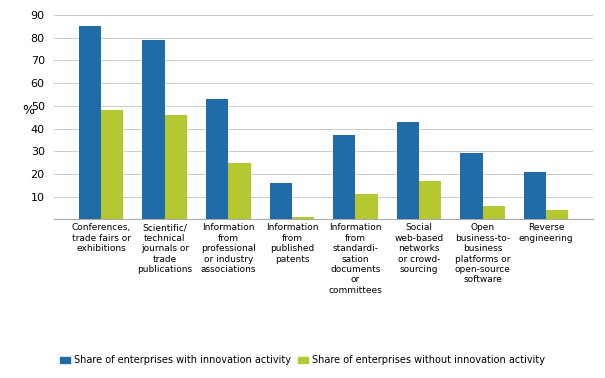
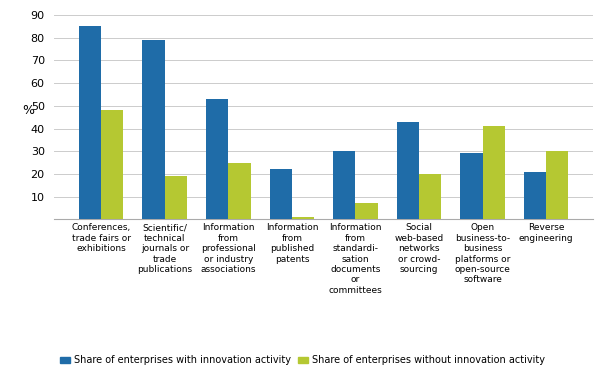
Share of enterprises without innovation activity/Scientific/ technical journals or trade publications: 46 -> 19
Share of enterprises with innovation activity/Information from published patents: 16 -> 22
Share of enterprises with innovation activity/Information from standardi- sation documents or committees: 37 -> 30
Share of enterprises without innovation activity/Information from standardi- sation documents or committees: 11 -> 7
Share of enterprises without innovation activity/Social web-based networks or crowd- sourcing: 17 -> 20
Share of enterprises without innovation activity/Open business-to- business platforms or open-source software: 6 -> 41
Share of enterprises without innovation activity/Reverse engineering: 4 -> 30
